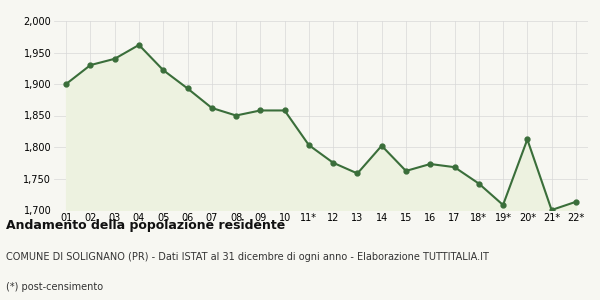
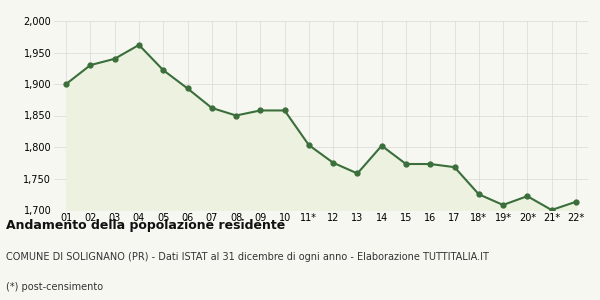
15: 1,762 -> 1,773
18*: 1,742 -> 1,725
20*: 1,812 -> 1,722
